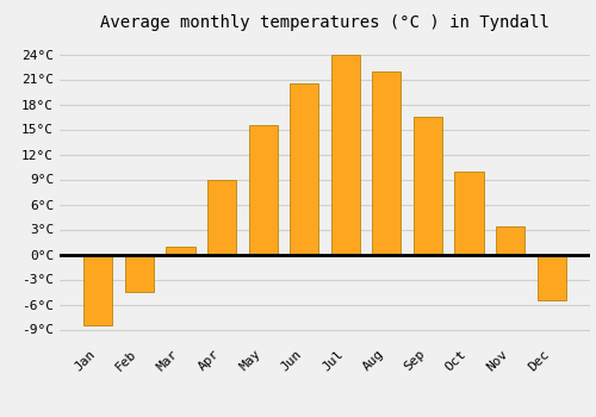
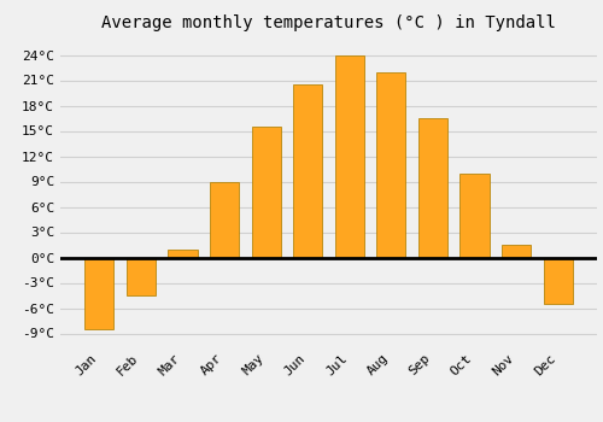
Nov: 3.4°C -> 1.5°C
